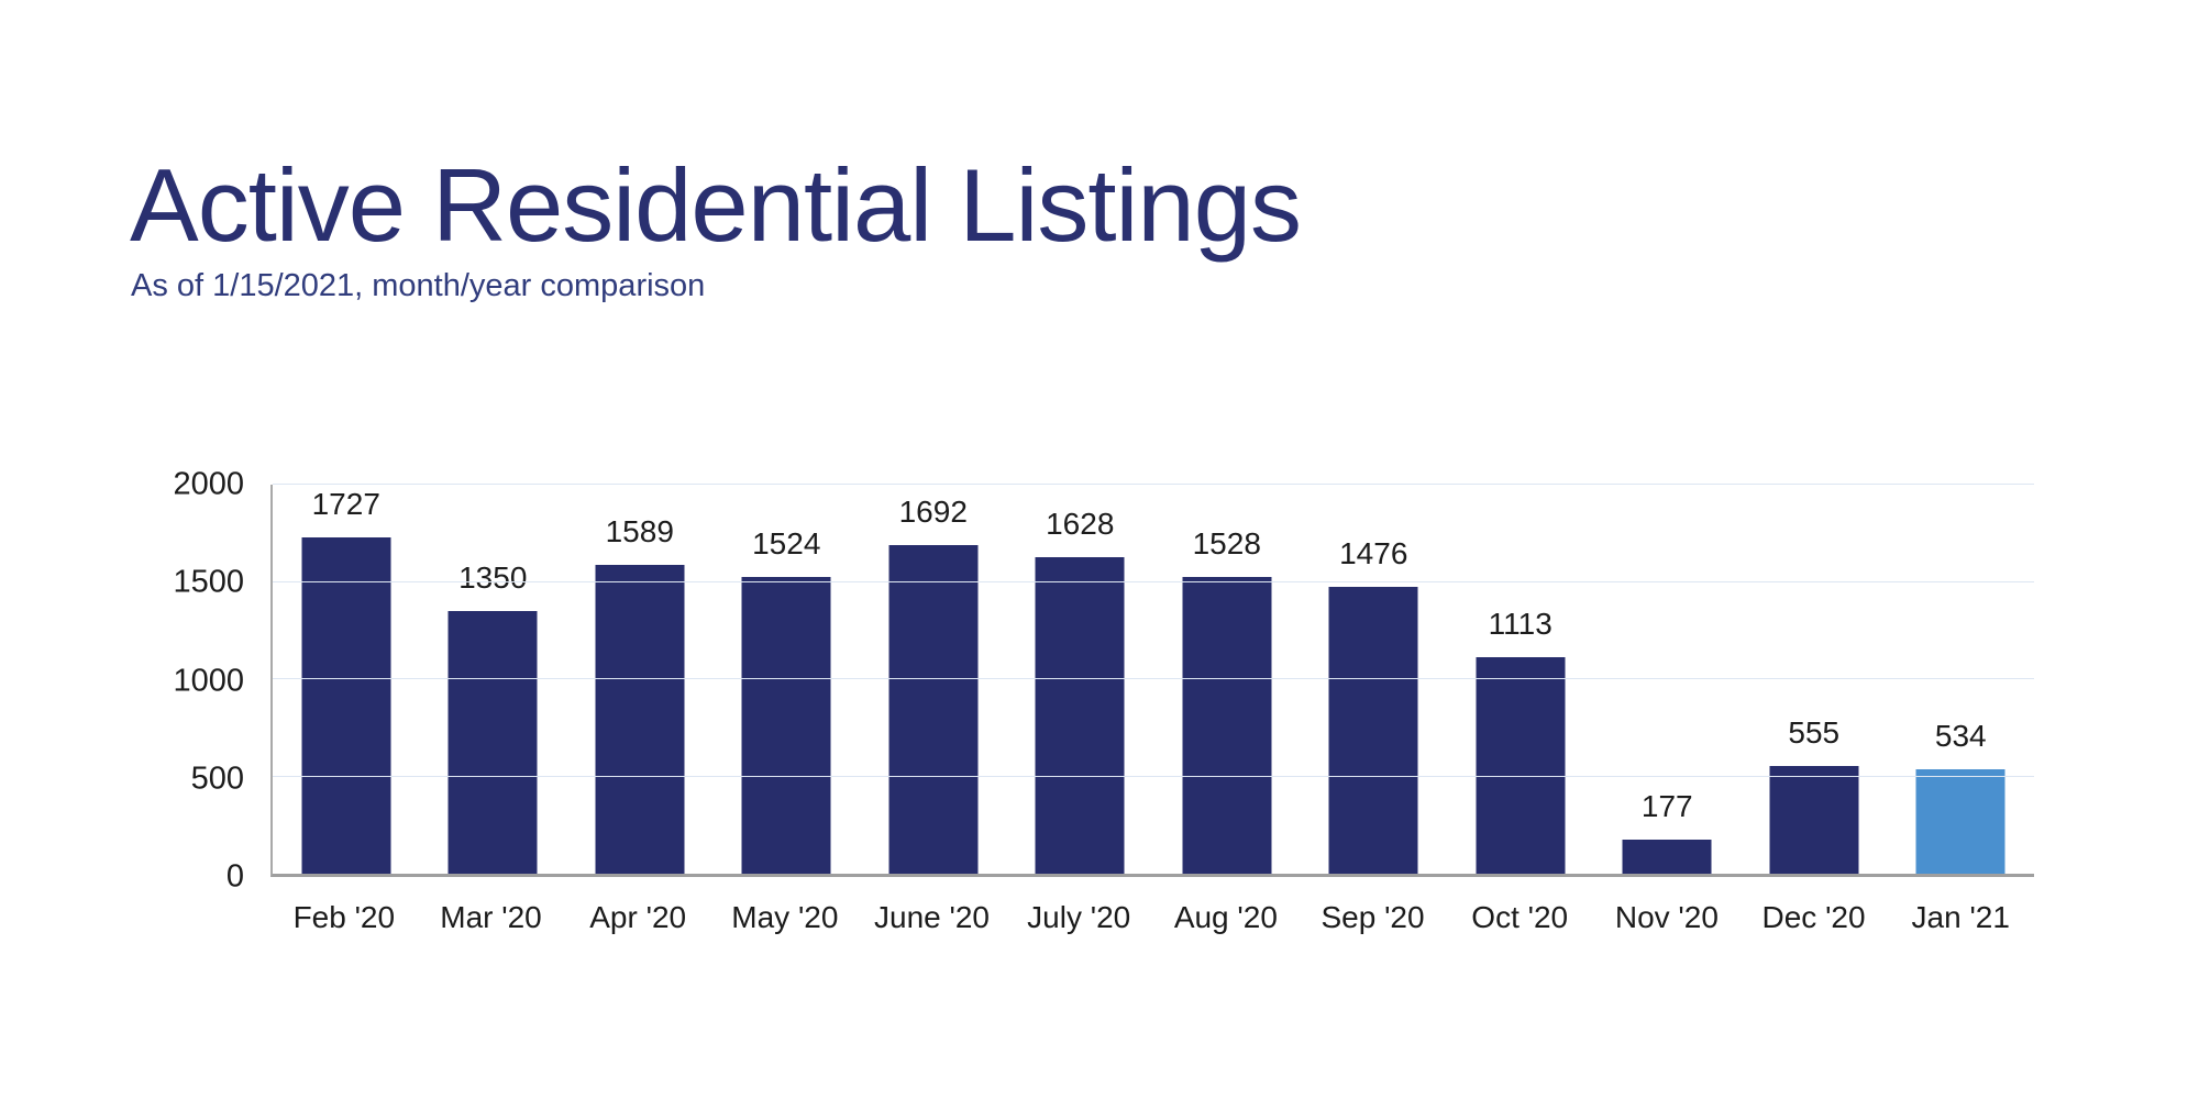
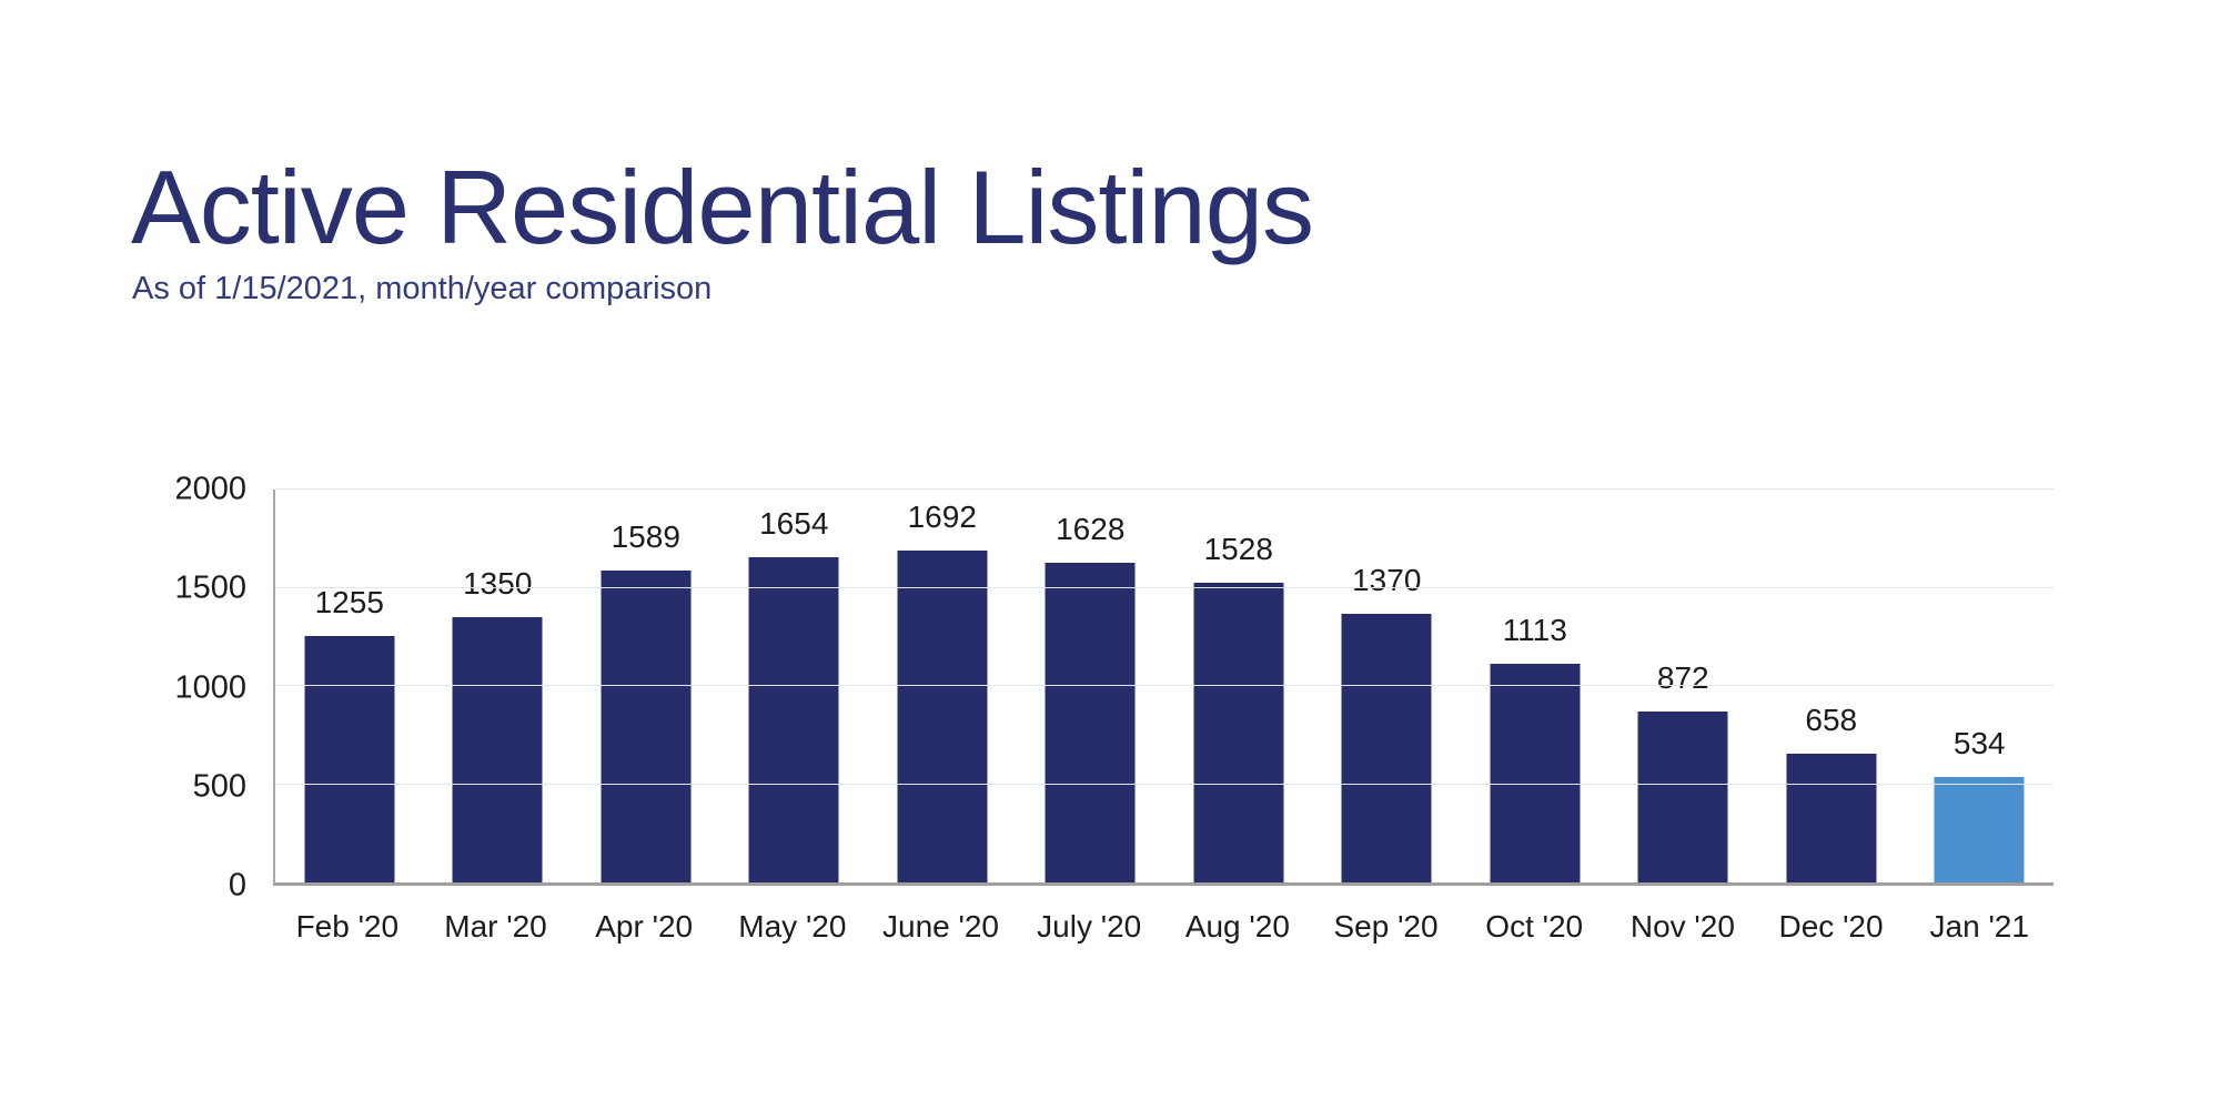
Feb '20: 1727 -> 1255
May '20: 1524 -> 1654
Sep '20: 1476 -> 1370
Nov '20: 177 -> 872
Dec '20: 555 -> 658
